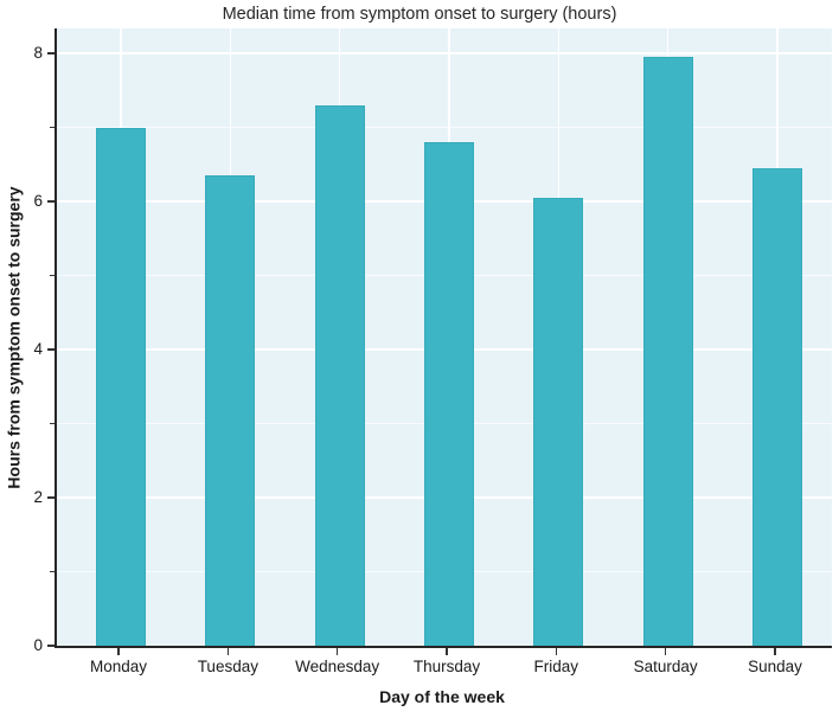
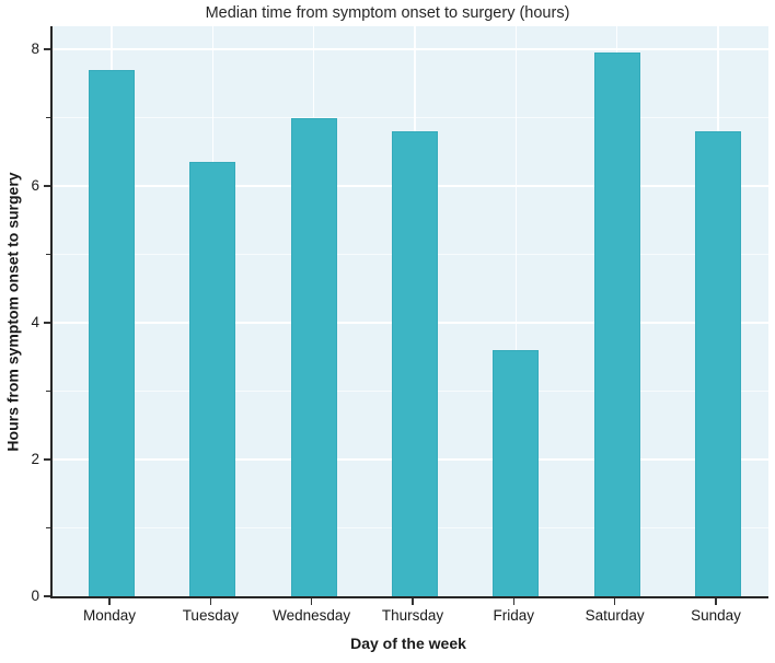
Monday: 7.0 -> 7.7
Wednesday: 7.3 -> 7.0
Friday: 6.0 -> 3.6
Sunday: 6.5 -> 6.8
